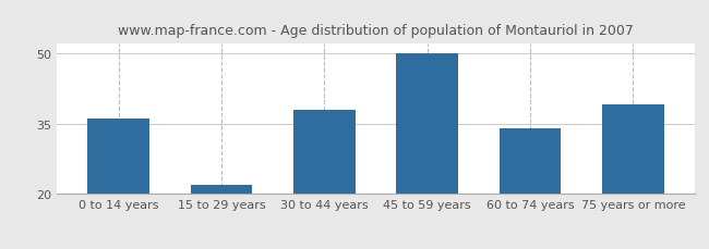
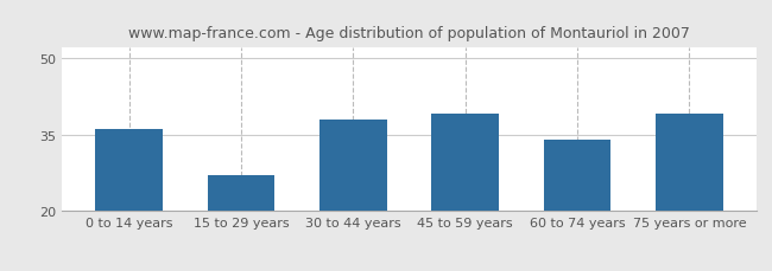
15 to 29 years: 22 -> 27
45 to 59 years: 50 -> 39
